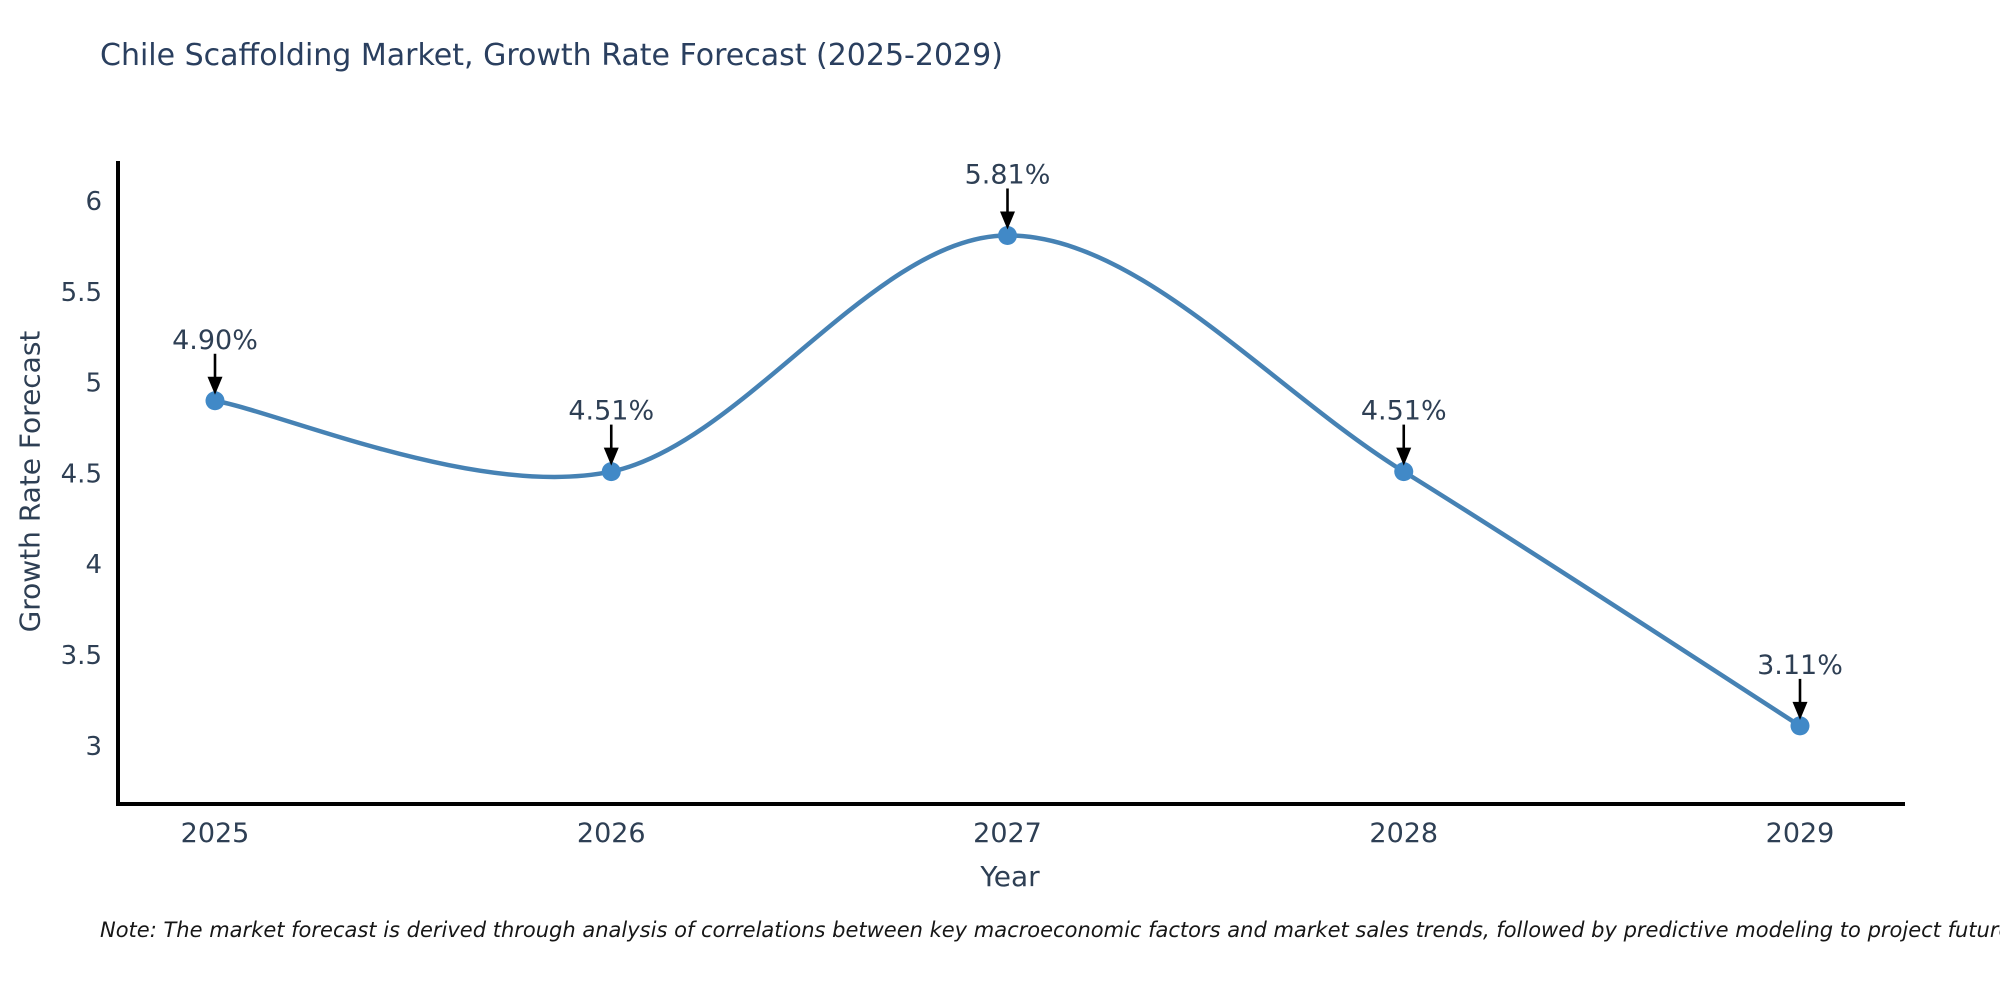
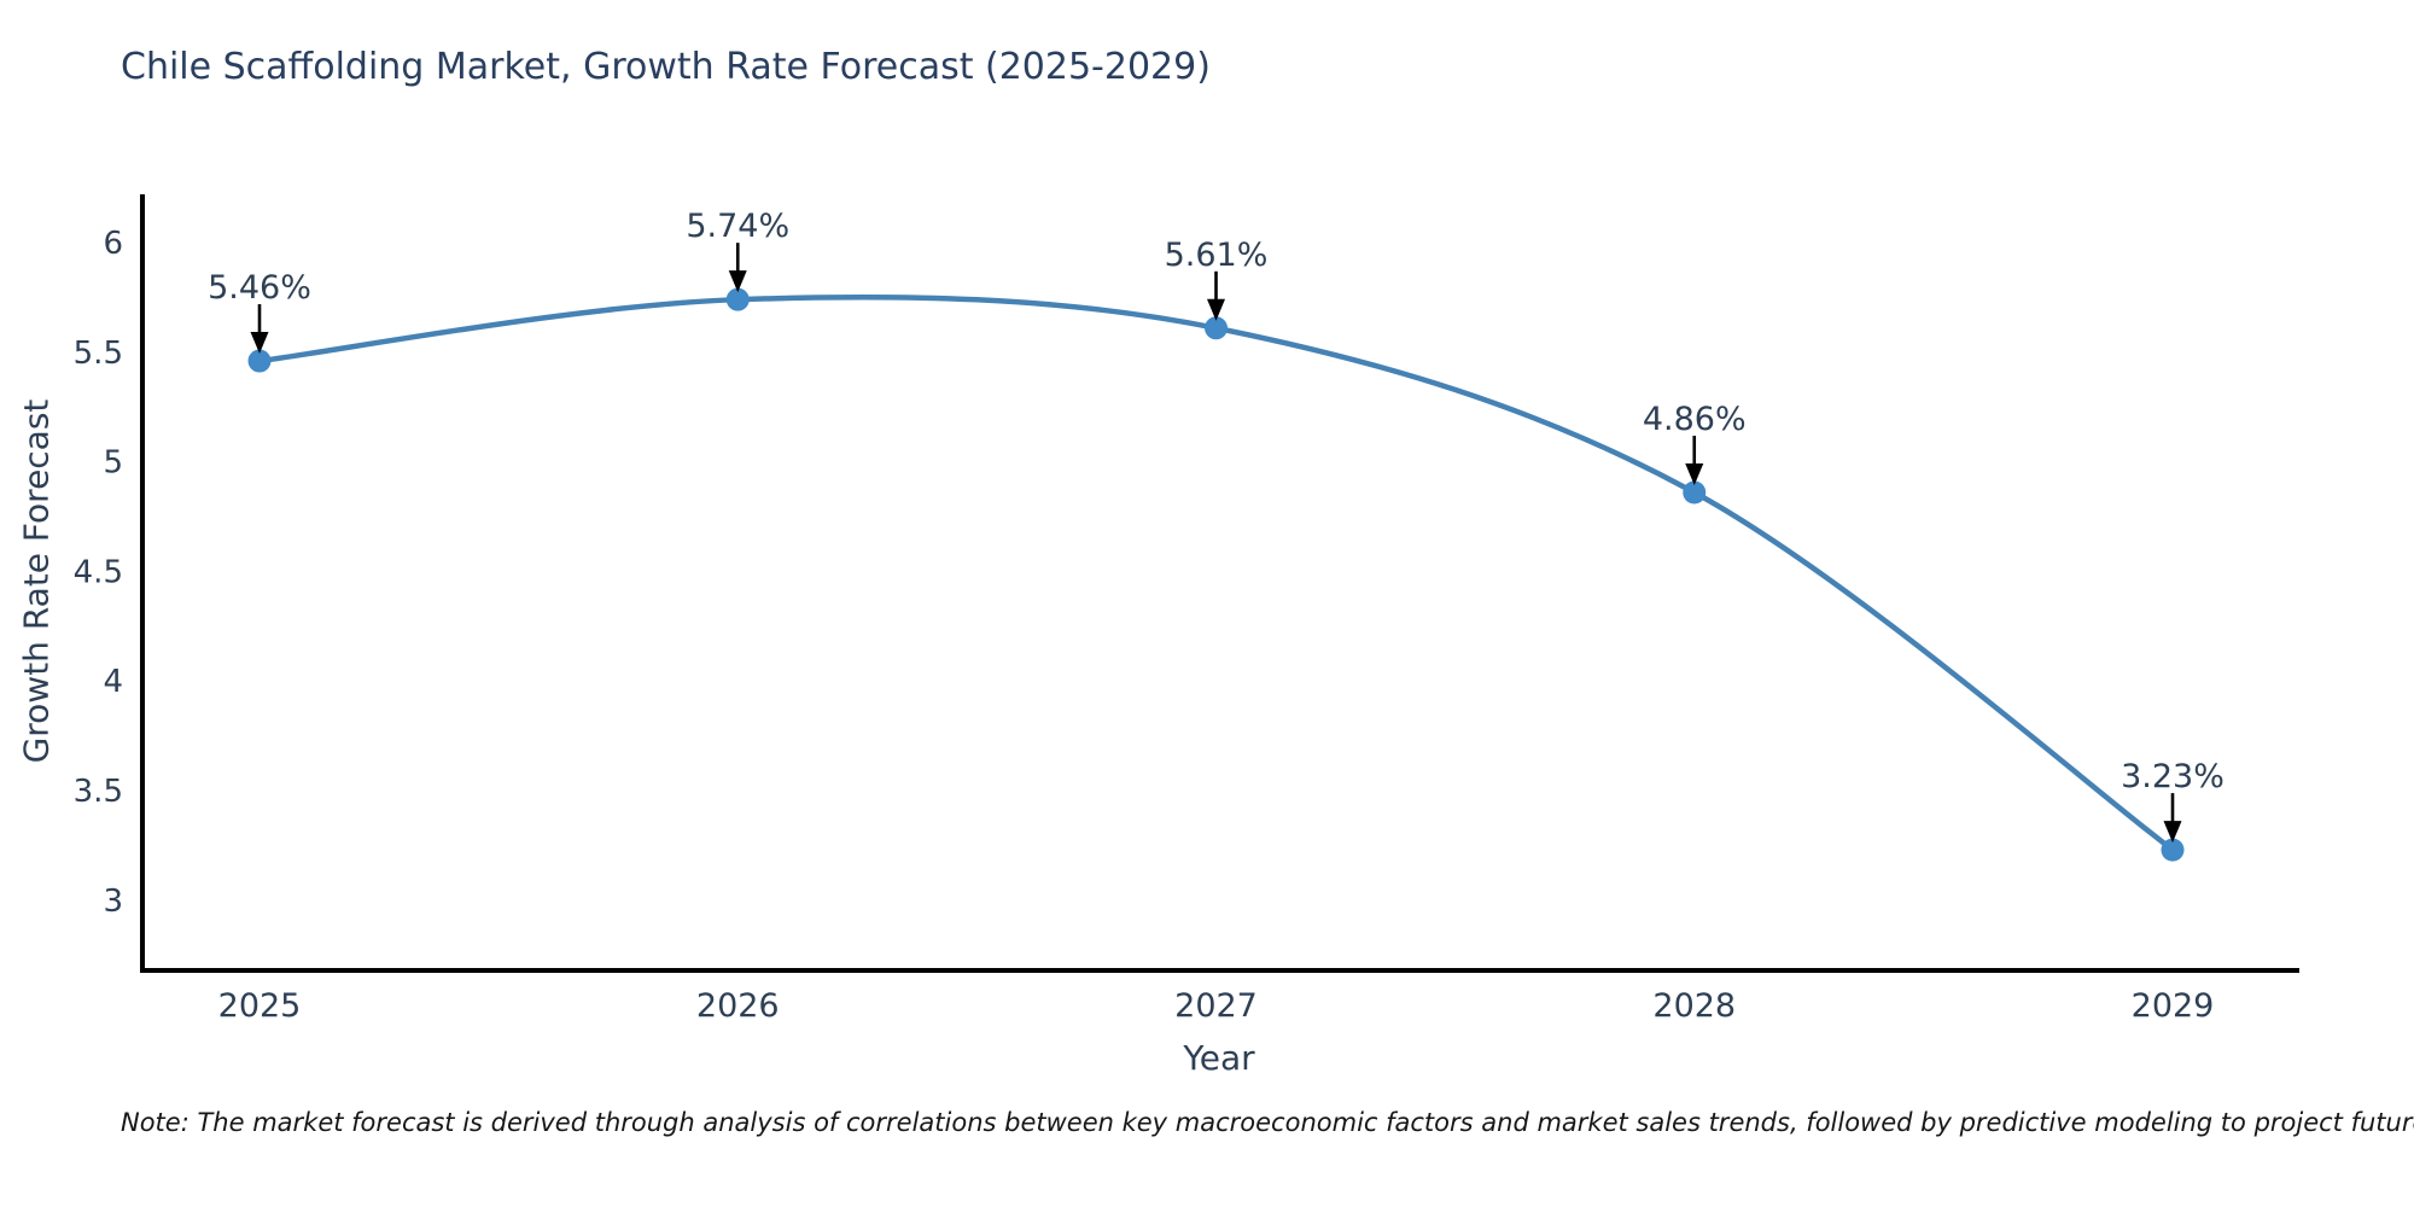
2025: 4.90% -> 5.46%
2026: 4.51% -> 5.74%
2027: 5.81% -> 5.61%
2028: 4.51% -> 4.86%
2029: 3.11% -> 3.23%
